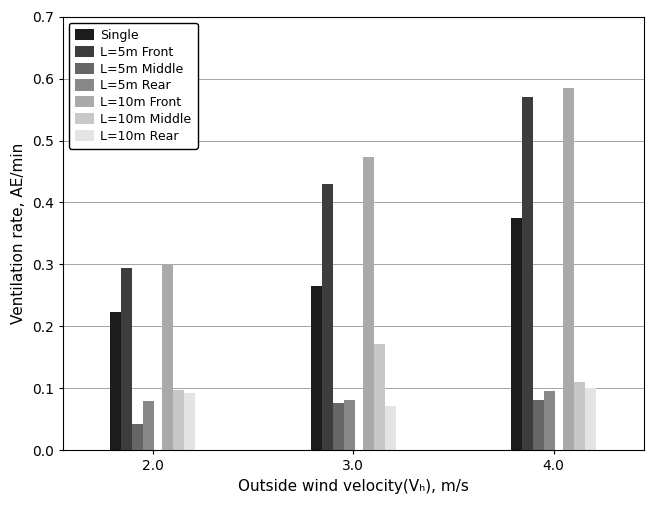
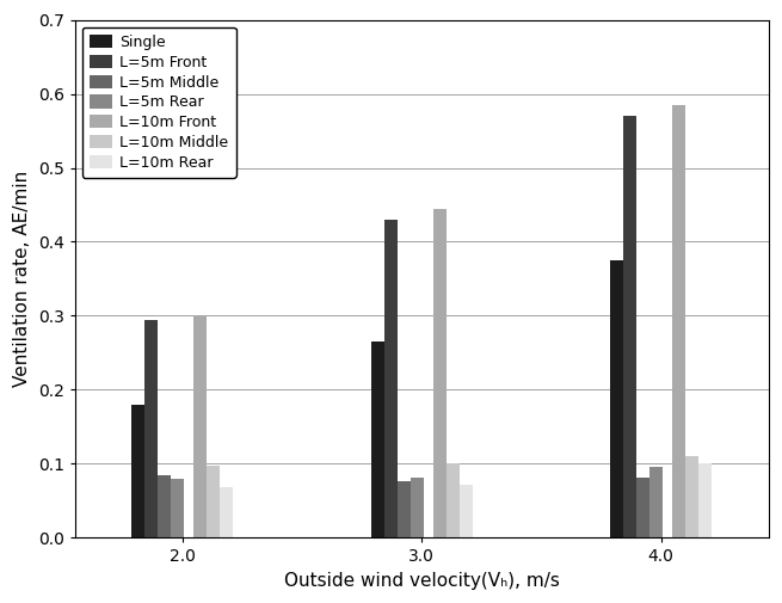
Single/2.0: 0.224 -> 0.180
L=5m Middle/2.0: 0.042 -> 0.085
L=10m Rear/2.0: 0.092 -> 0.068
L=10m Front/3.0: 0.474 -> 0.445
L=10m Middle/3.0: 0.172 -> 0.100
